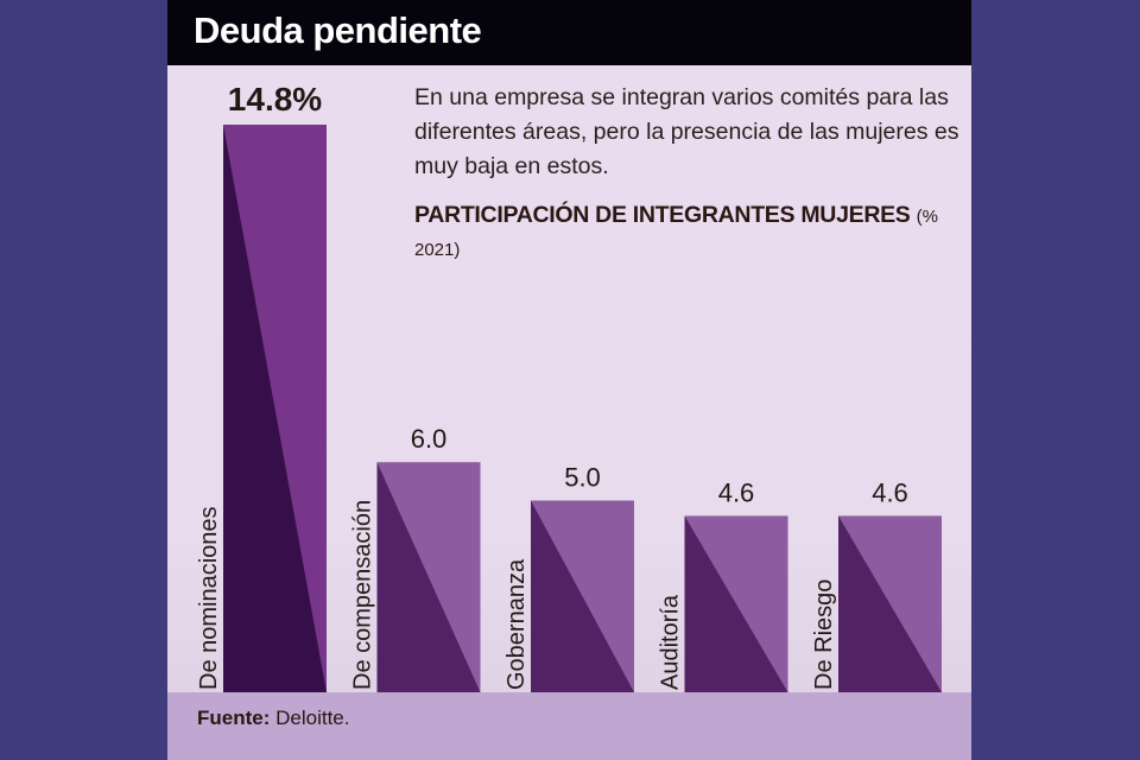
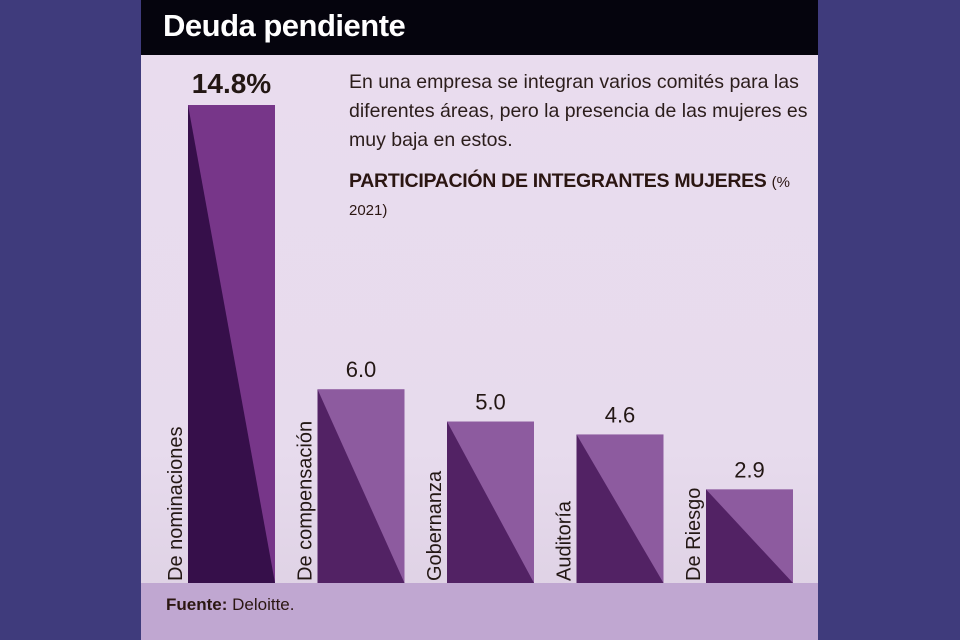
De Riesgo: 4.6 -> 2.9
